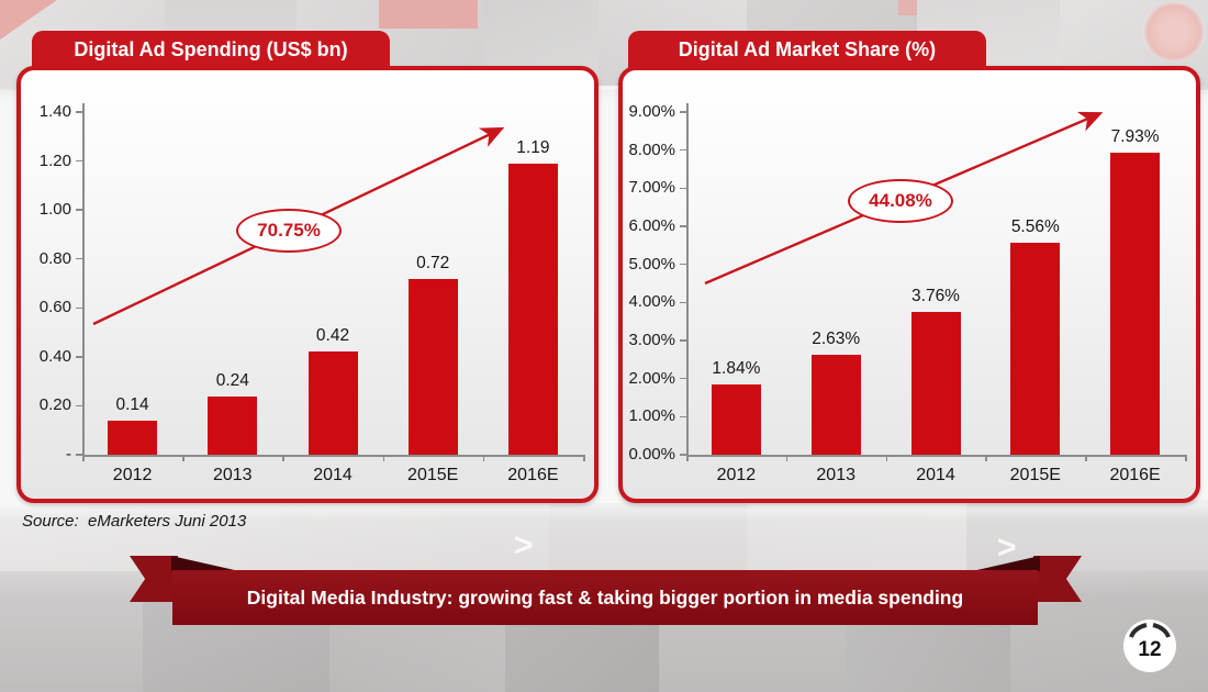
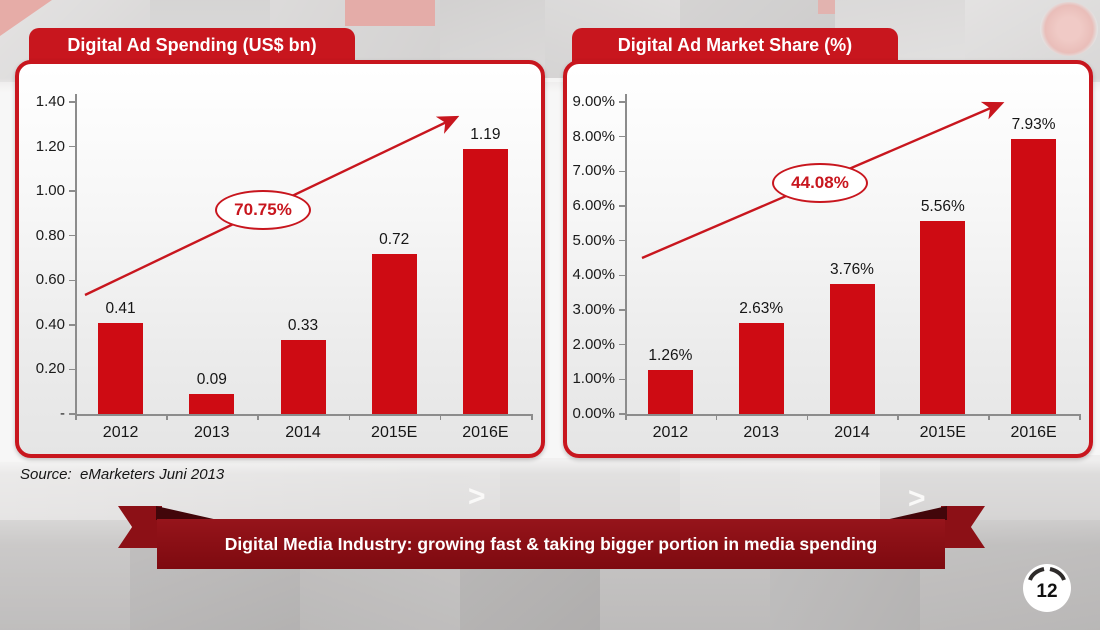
Digital Ad Spending (US$ bn)/2012: 0.14 -> 0.41
Digital Ad Spending (US$ bn)/2013: 0.24 -> 0.09
Digital Ad Spending (US$ bn)/2014: 0.42 -> 0.33
Digital Ad Market Share (%)/2012: 1.84% -> 1.26%
